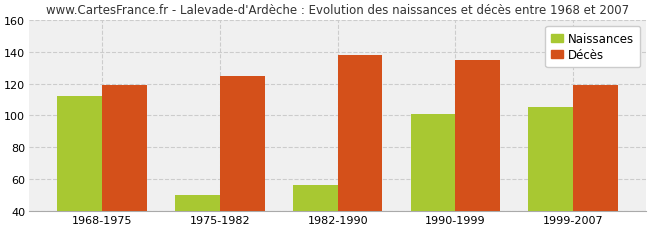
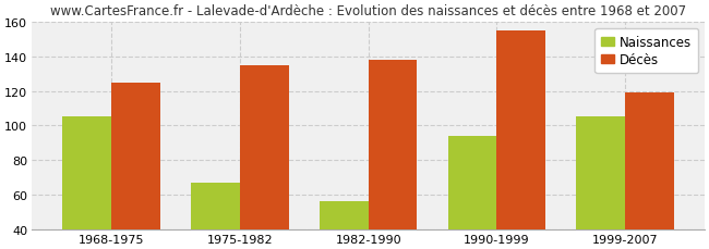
Naissances/1968-1975: 112 -> 105
Décès/1968-1975: 119 -> 125
Naissances/1975-1982: 50 -> 67
Décès/1975-1982: 125 -> 135
Naissances/1990-1999: 101 -> 94
Décès/1990-1999: 135 -> 155
